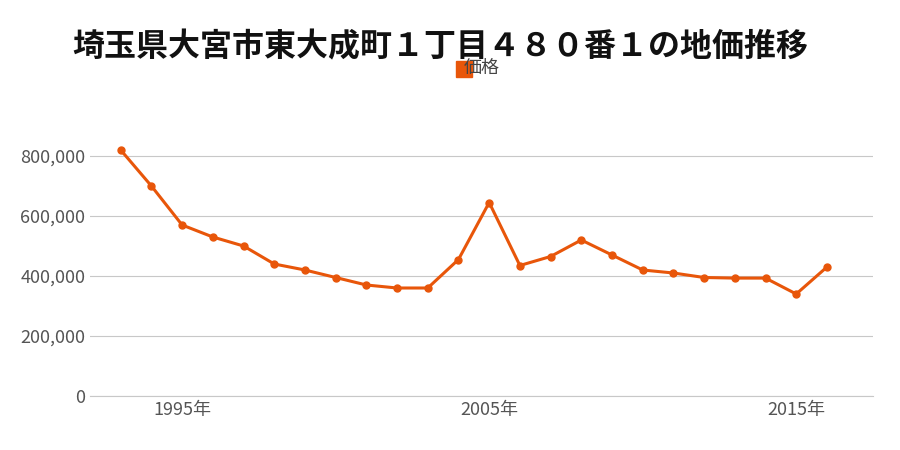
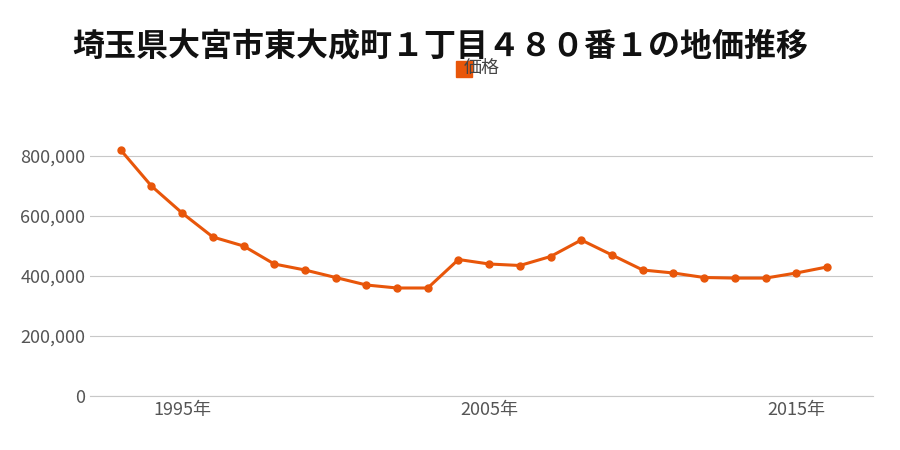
1995年: 570,000 -> 610,000
2005年: 645,000 -> 440,000
2015年: 340,000 -> 410,000
